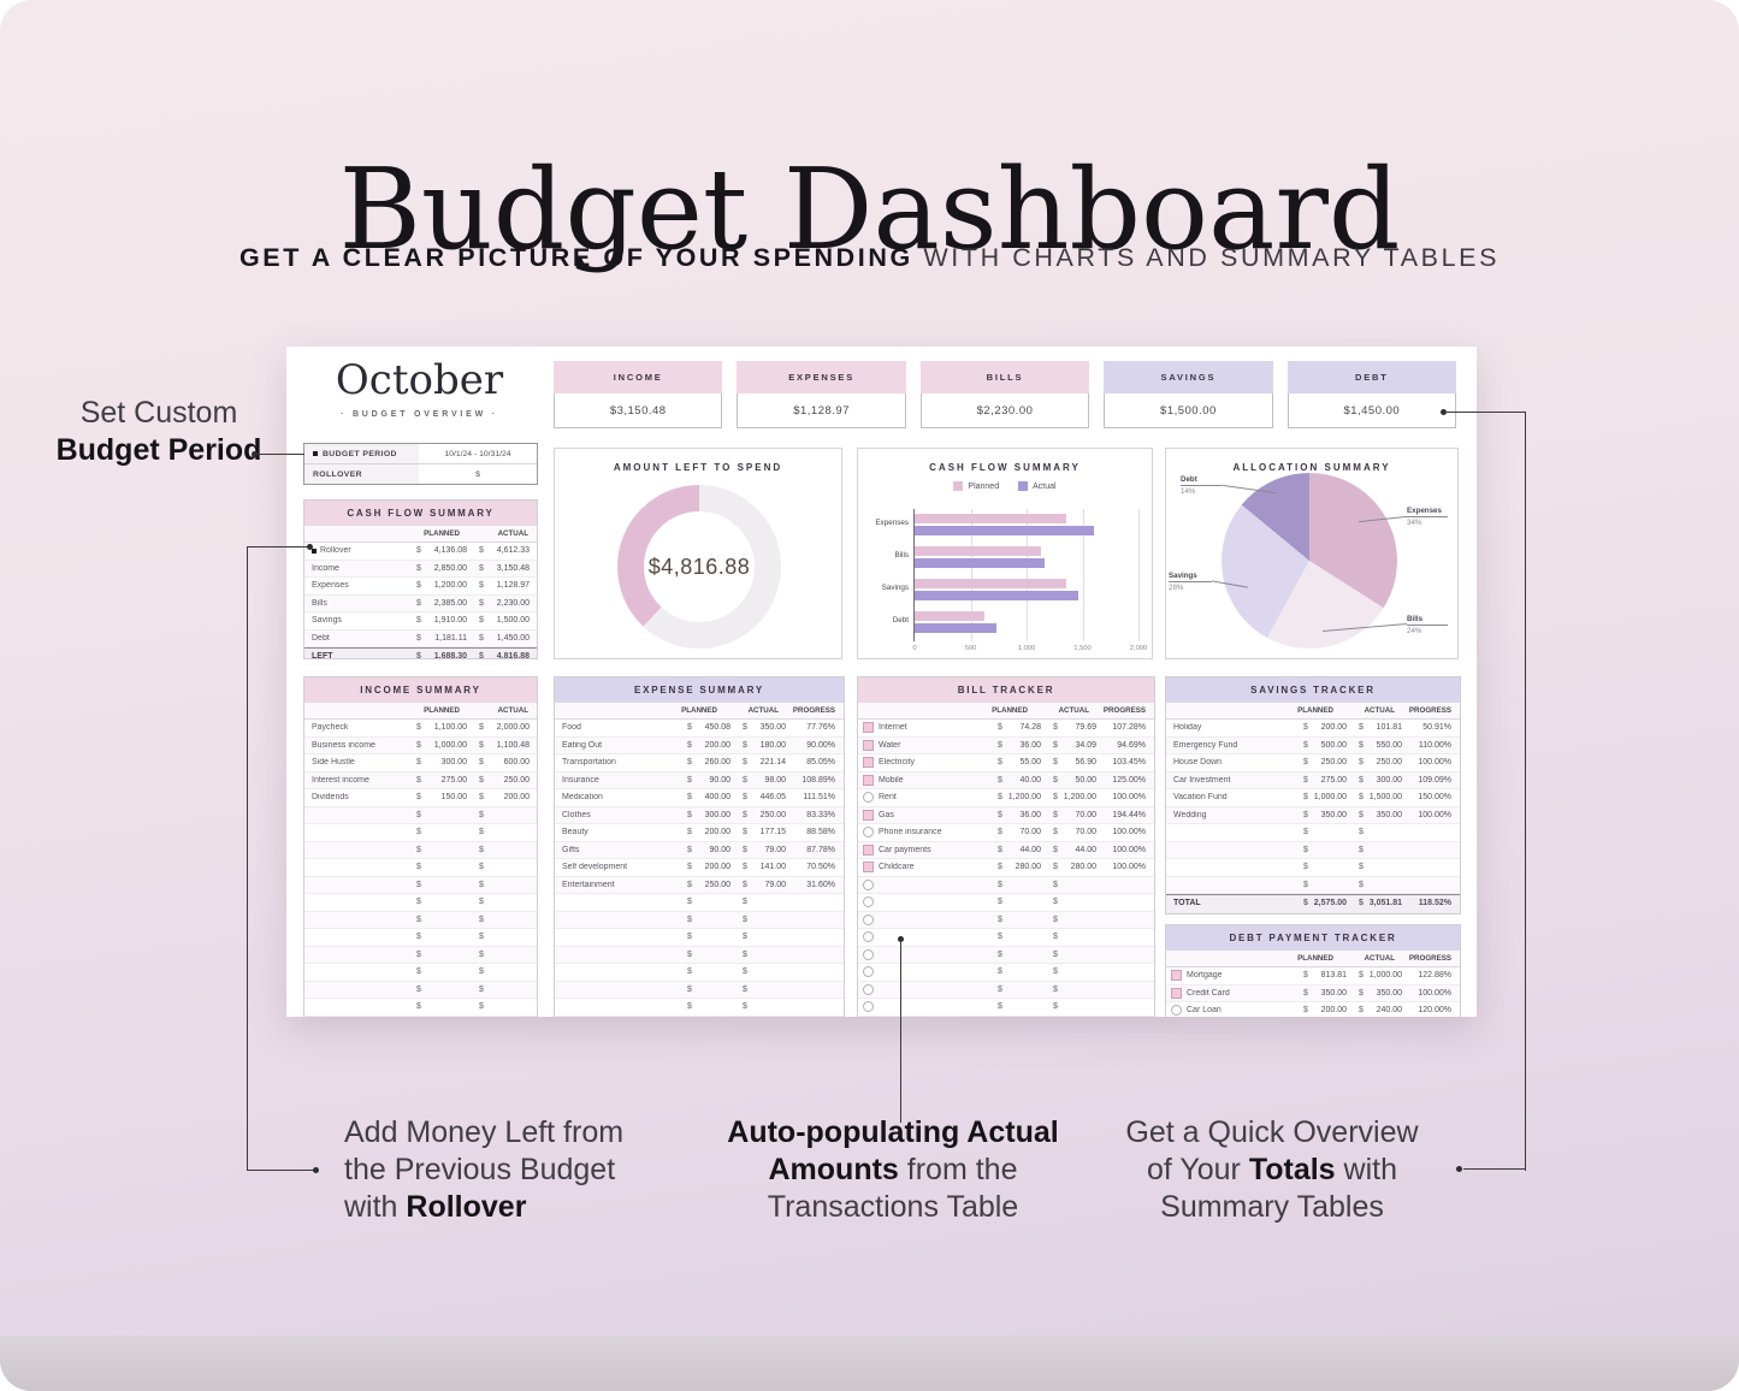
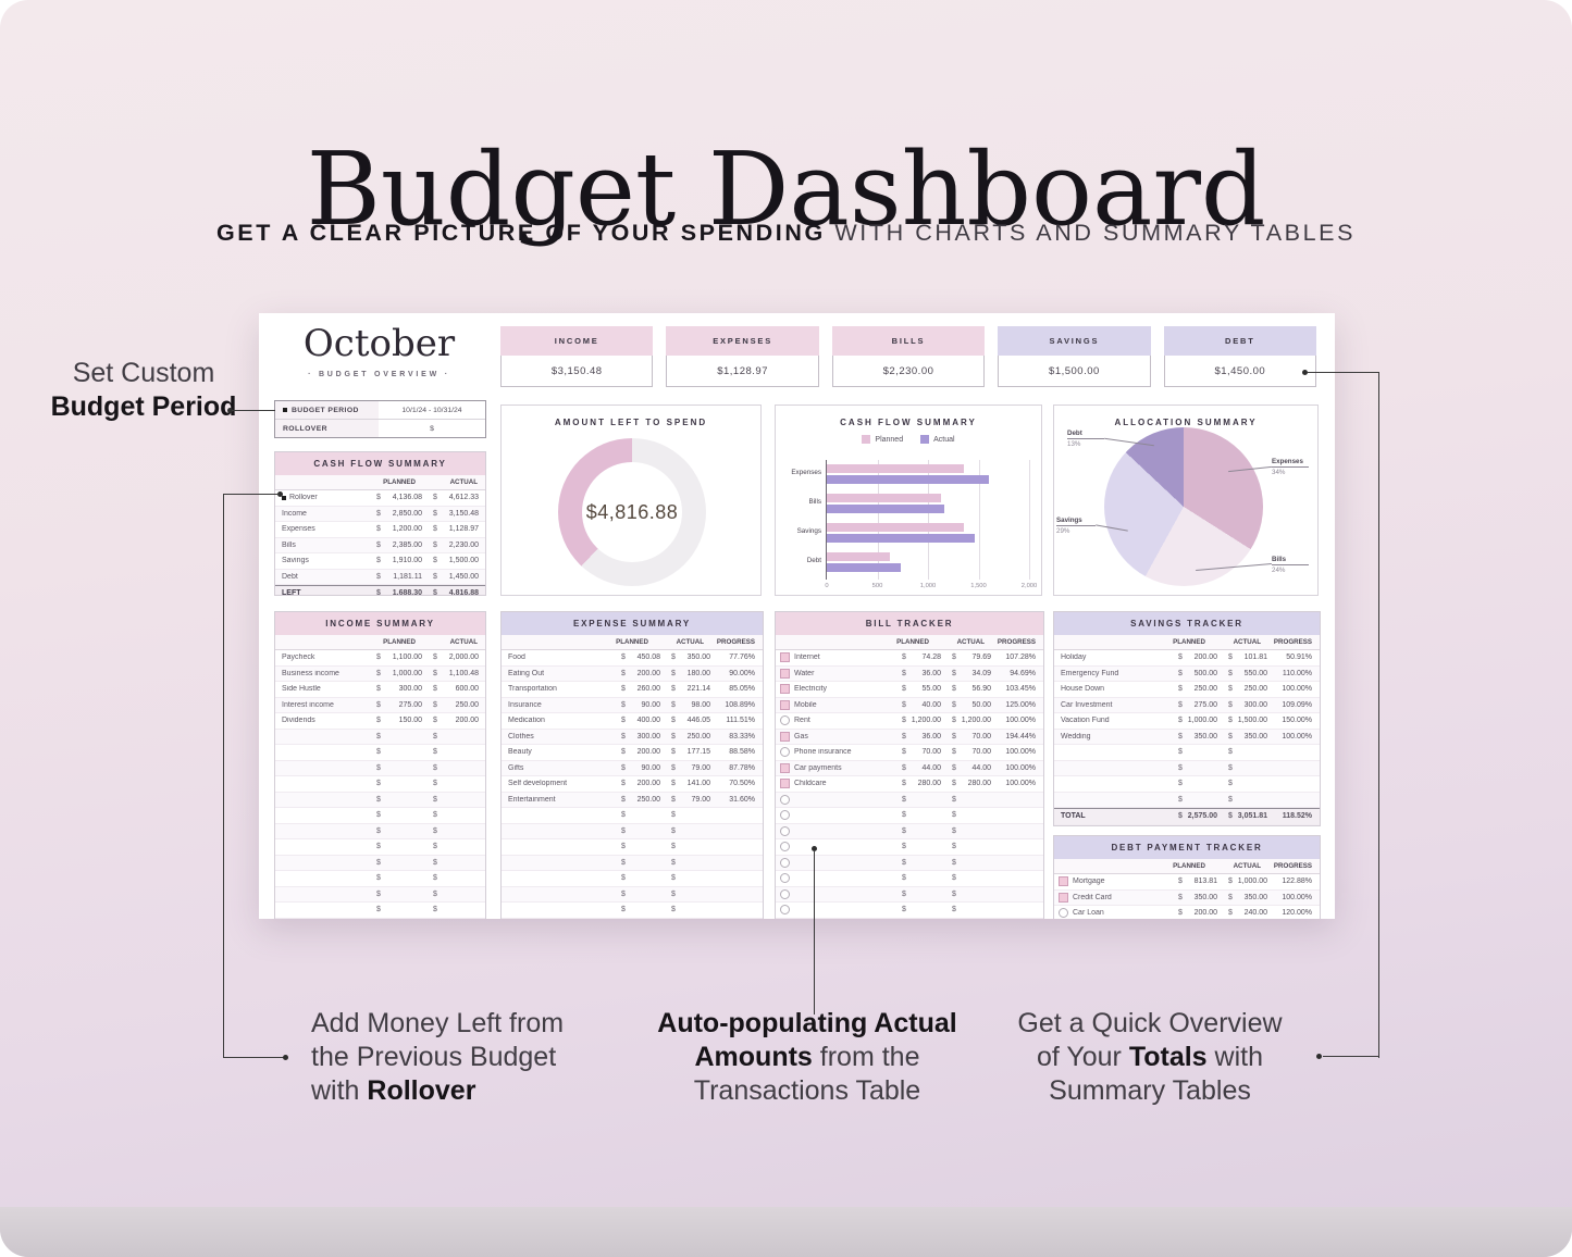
ALLOCATION SUMMARY/Savings: 28% -> 29%
ALLOCATION SUMMARY/Debt: 14% -> 13%
